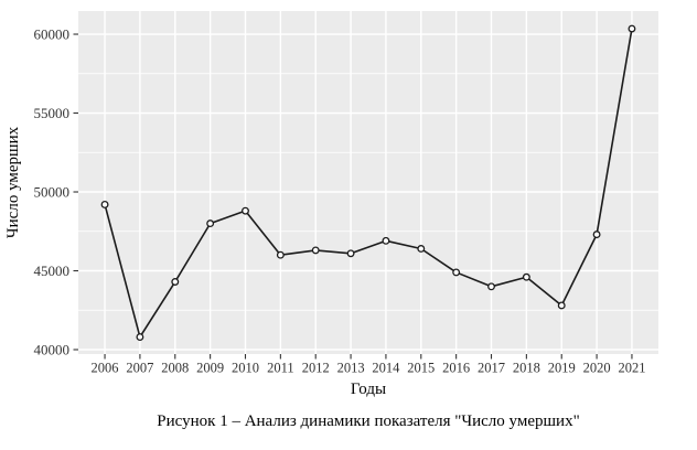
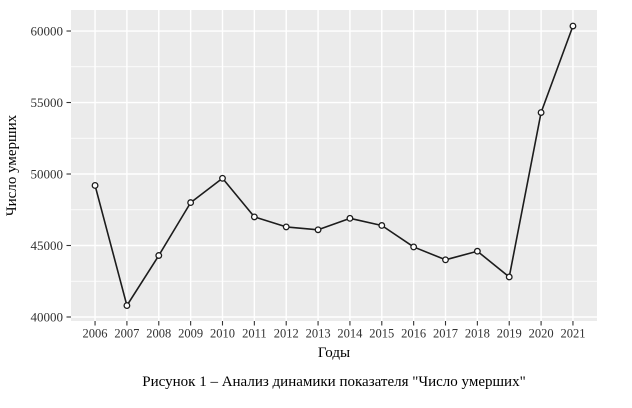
2010: 48800 -> 49700
2011: 46000 -> 47000
2020: 47300 -> 54300
